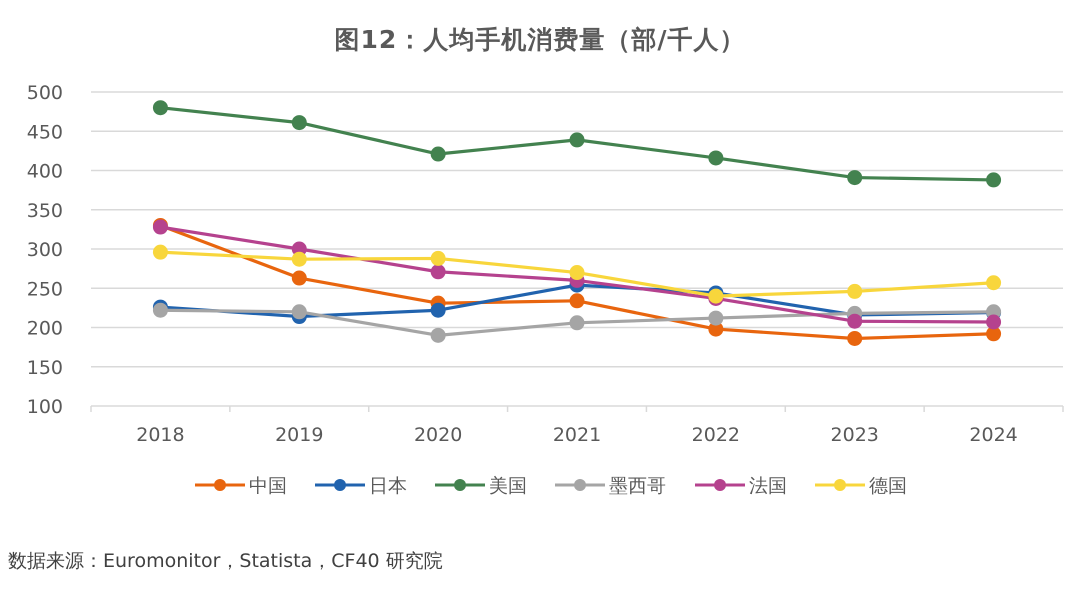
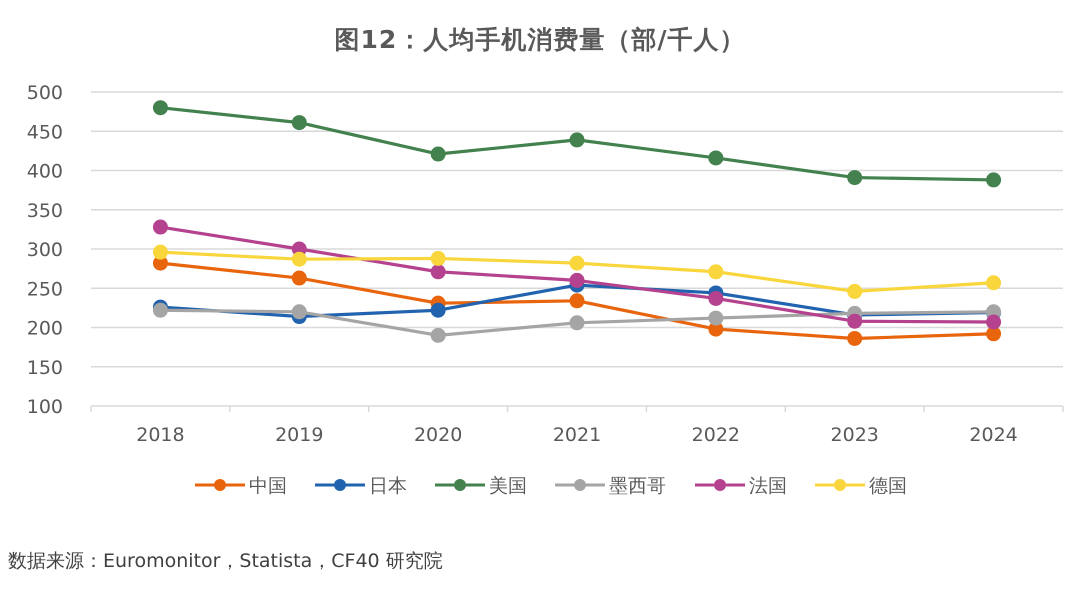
中国/2018: 330 -> 280
德国/2021: 270 -> 280
德国/2022: 240 -> 270
